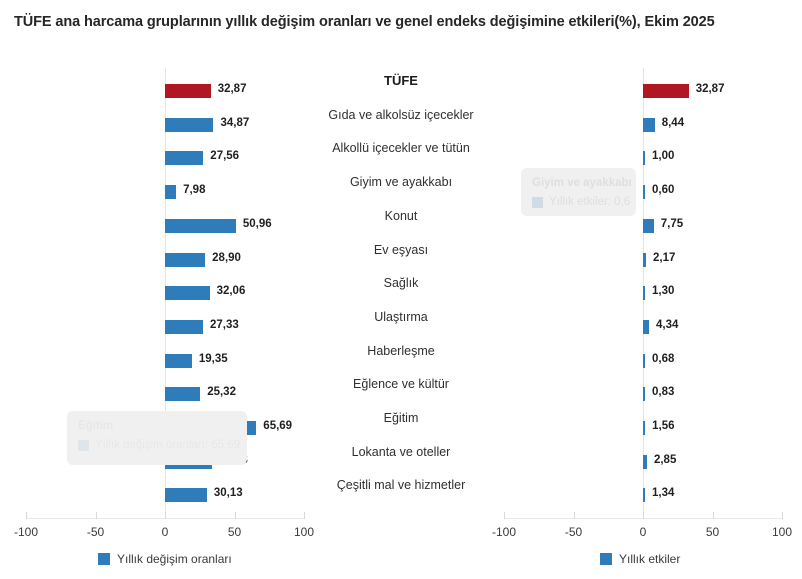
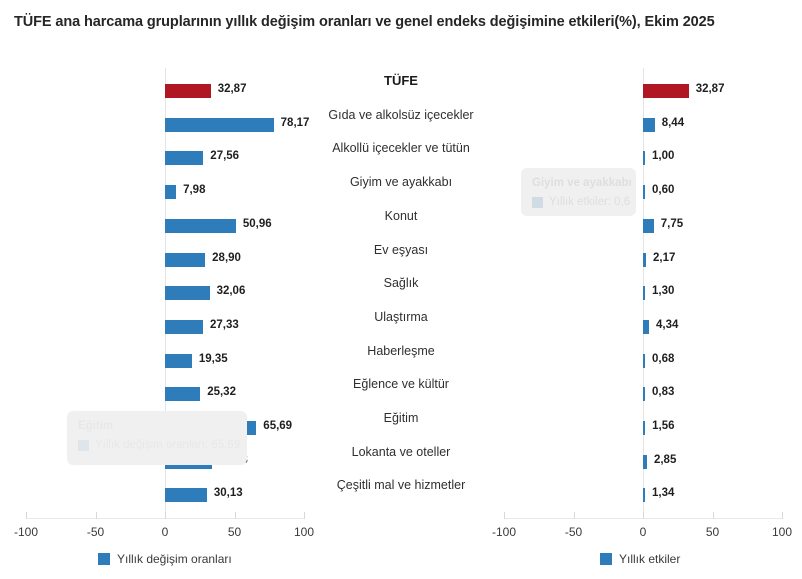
Yıllık değişim oranları/Gıda ve alkolsüz içecekler: 34,87 -> 78,17
